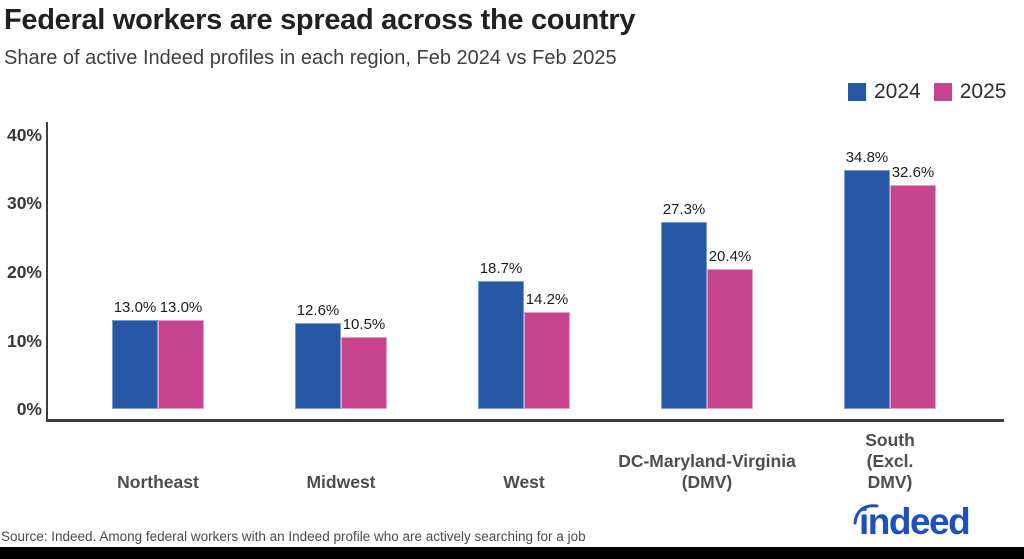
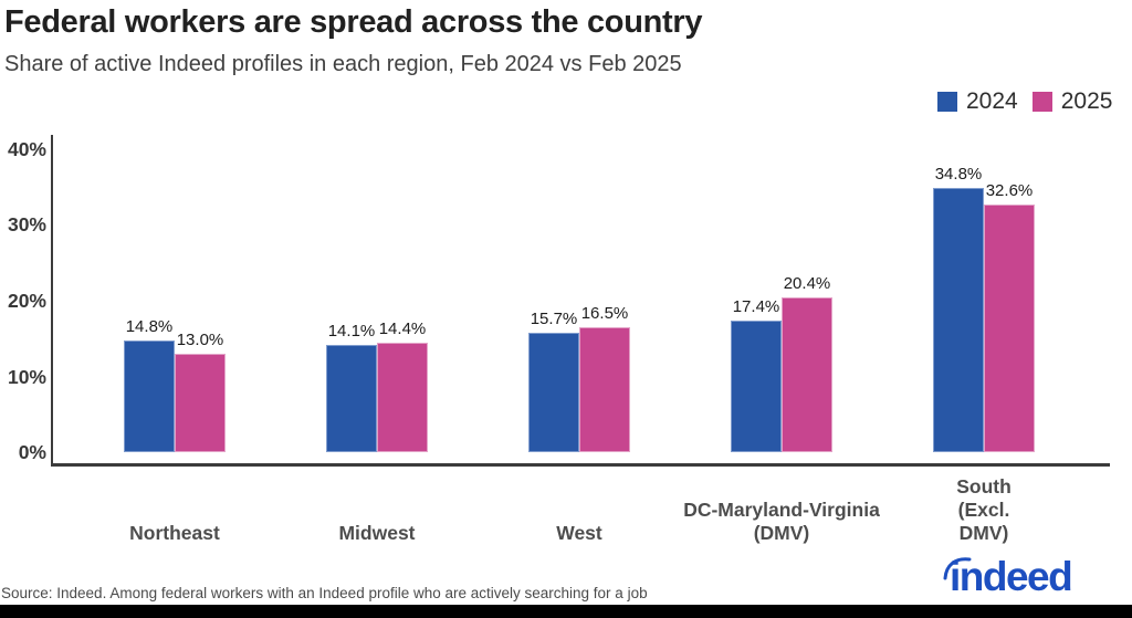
2024/Northeast: 13.0% -> 14.8%
2024/Midwest: 12.6% -> 14.1%
2025/Midwest: 10.5% -> 14.4%
2024/West: 18.7% -> 15.7%
2025/West: 14.2% -> 16.5%
2024/DC-Maryland-Virginia (DMV): 27.3% -> 17.4%
